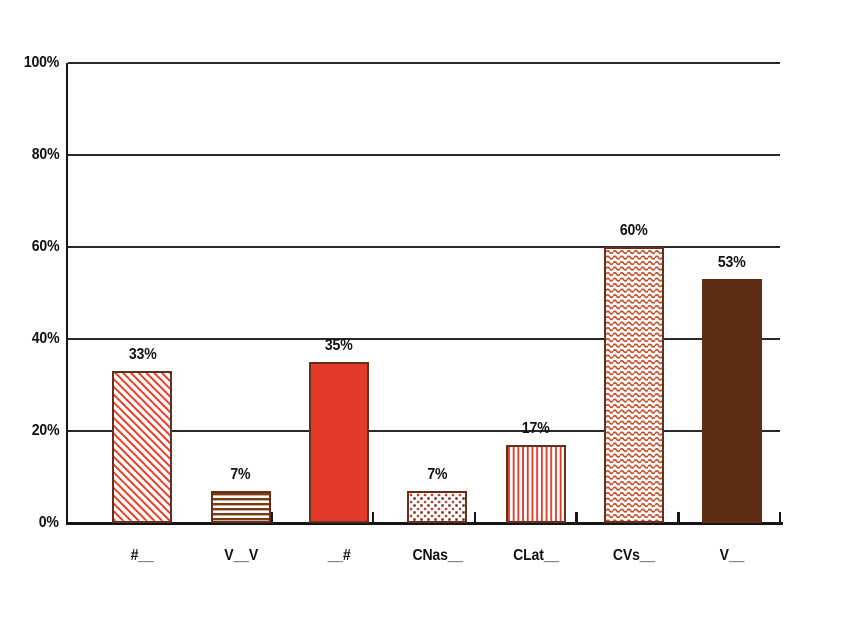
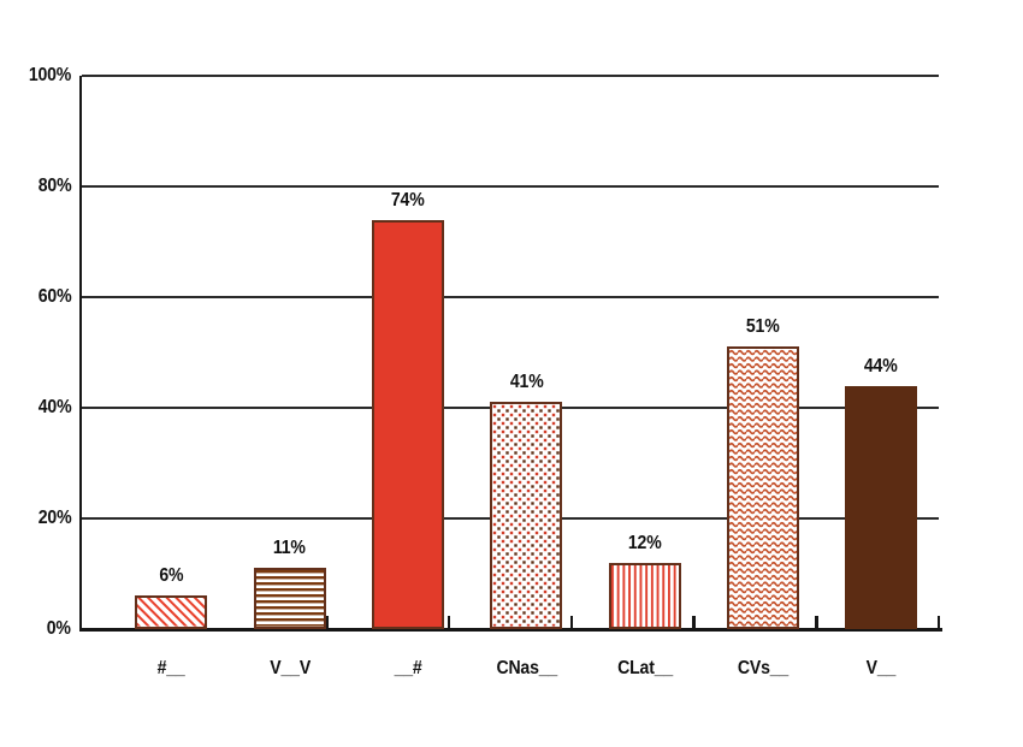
#__: 33% -> 6%
V__V: 7% -> 11%
__#: 35% -> 74%
CNas__: 7% -> 41%
CLat__: 17% -> 12%
CVs__: 60% -> 51%
V__: 53% -> 44%
